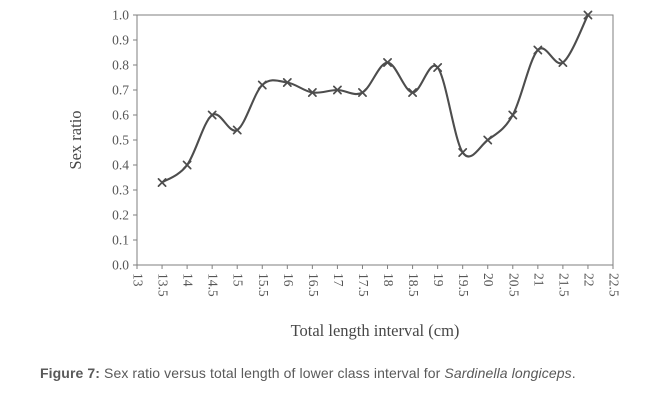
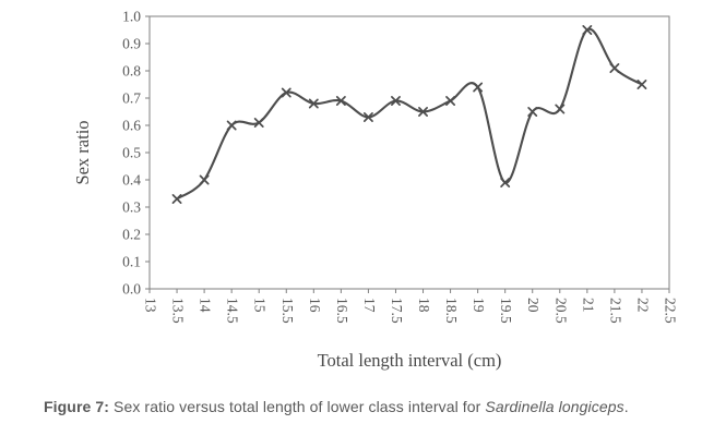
15: 0.54 -> 0.61
16: 0.73 -> 0.68
17: 0.70 -> 0.63
18: 0.81 -> 0.65
19: 0.79 -> 0.74
19.5: 0.45 -> 0.39
20: 0.50 -> 0.65
20.5: 0.60 -> 0.66
21: 0.86 -> 0.95
22: 1.00 -> 0.75
